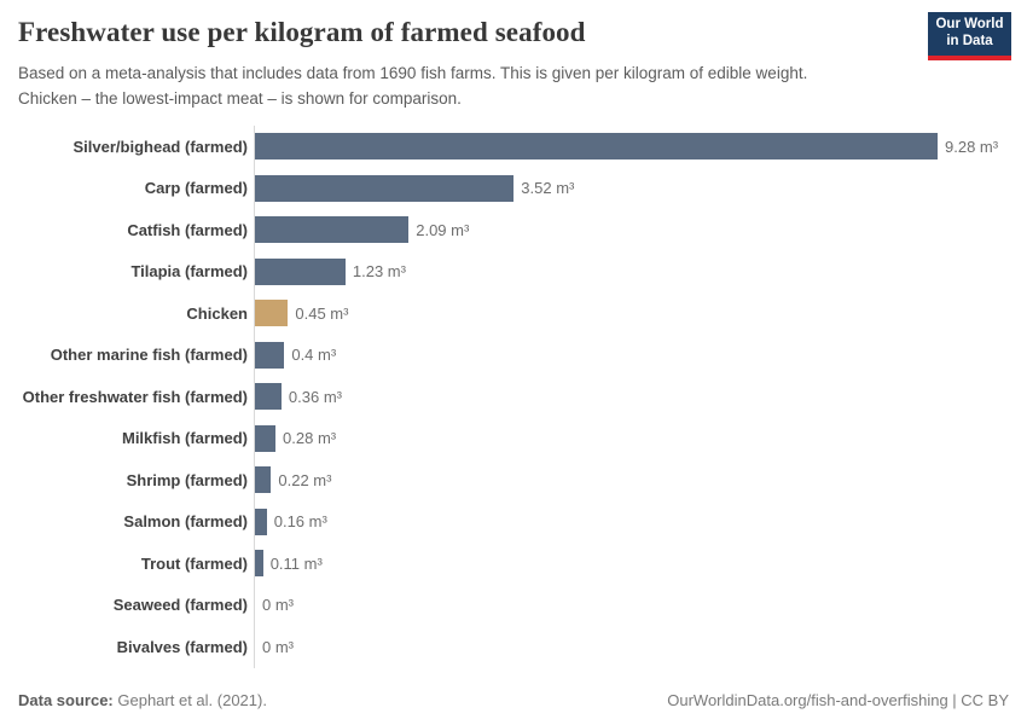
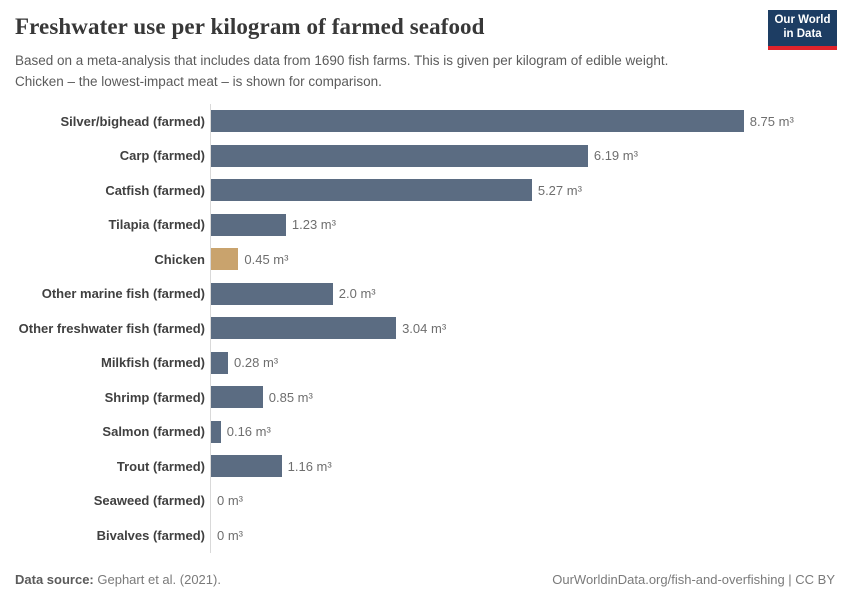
Silver/bighead (farmed): 9.28 -> 8.75
Carp (farmed): 3.52 -> 6.19
Catfish (farmed): 2.09 -> 5.27
Other marine fish (farmed): 0.4 -> 2.0
Other freshwater fish (farmed): 0.36 -> 3.04
Shrimp (farmed): 0.22 -> 0.85
Trout (farmed): 0.11 -> 1.16
